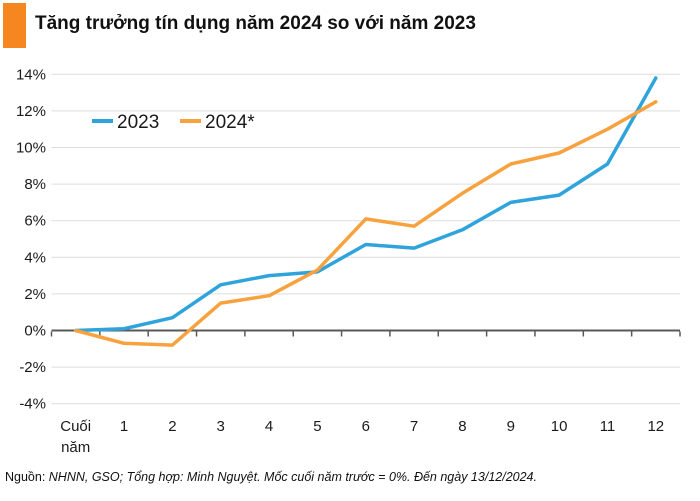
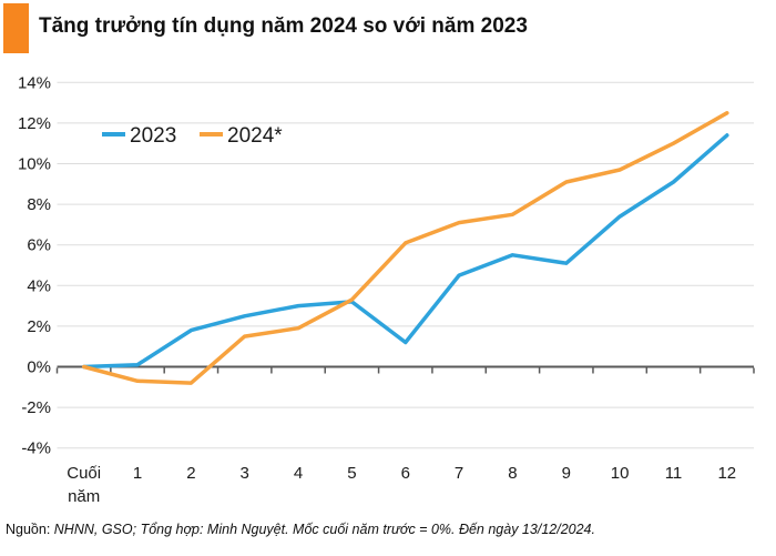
2023/2: 0.7% -> 1.8%
2023/6: 4.7% -> 1.2%
2024*/7: 5.7% -> 7.1%
2023/9: 7.0% -> 5.1%
2023/12: 13.8% -> 11.4%
